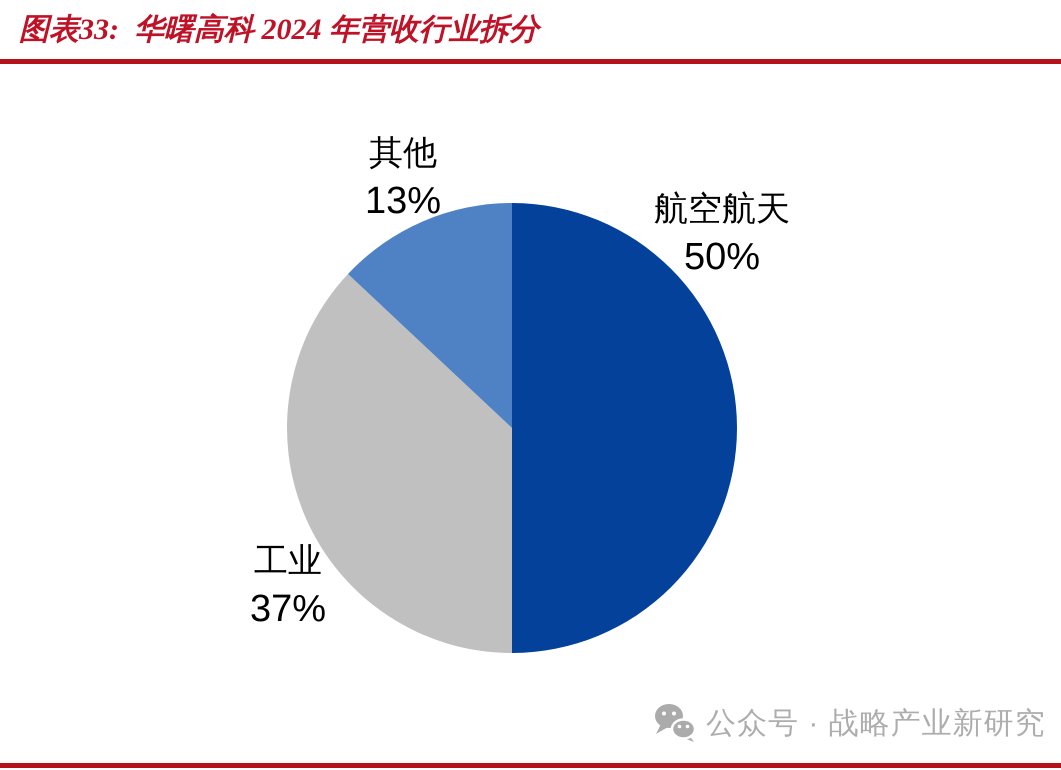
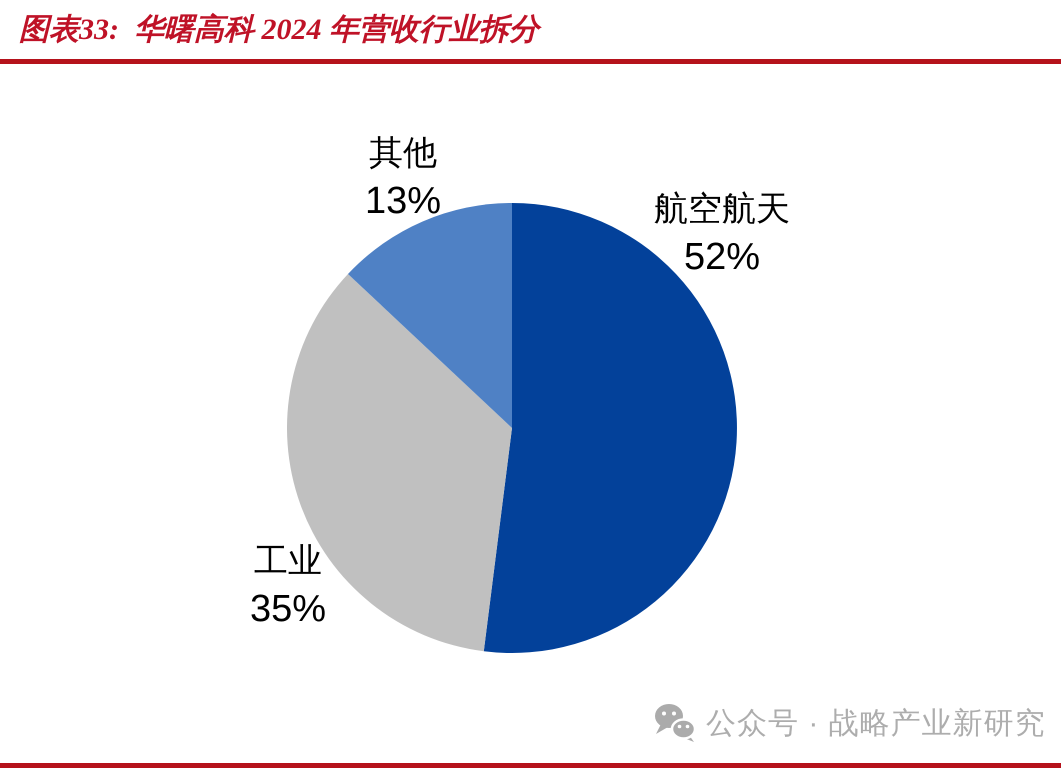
航空航天: 50% -> 52%
工业: 37% -> 35%
